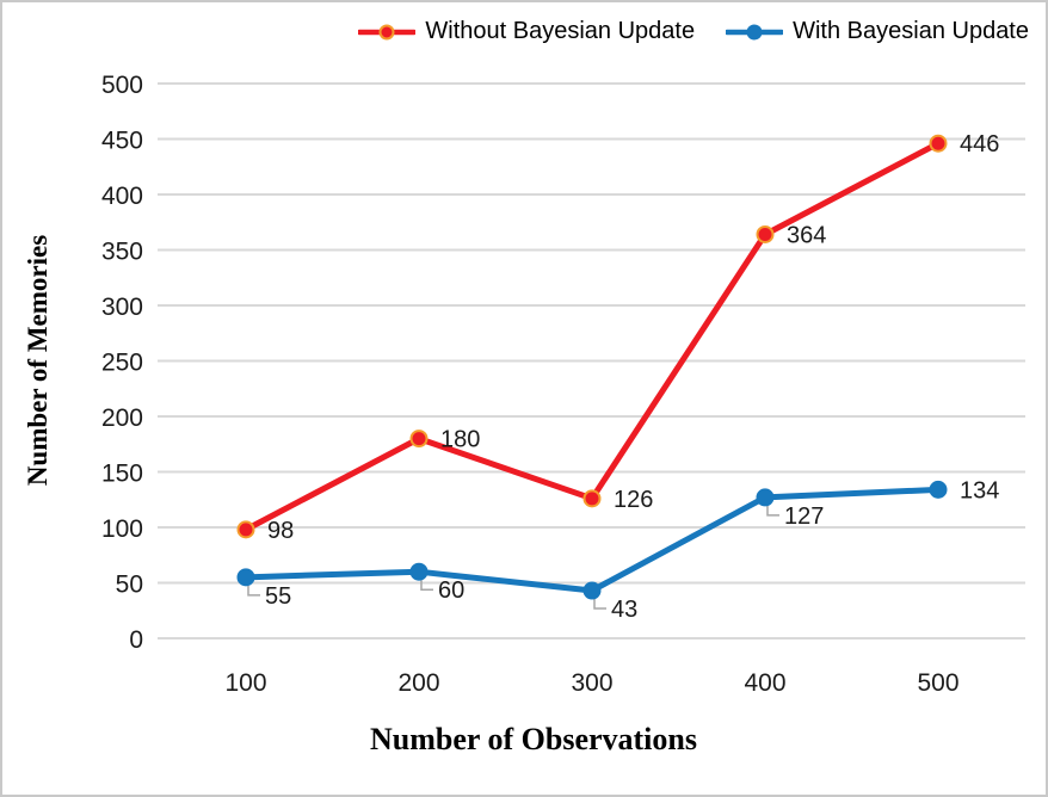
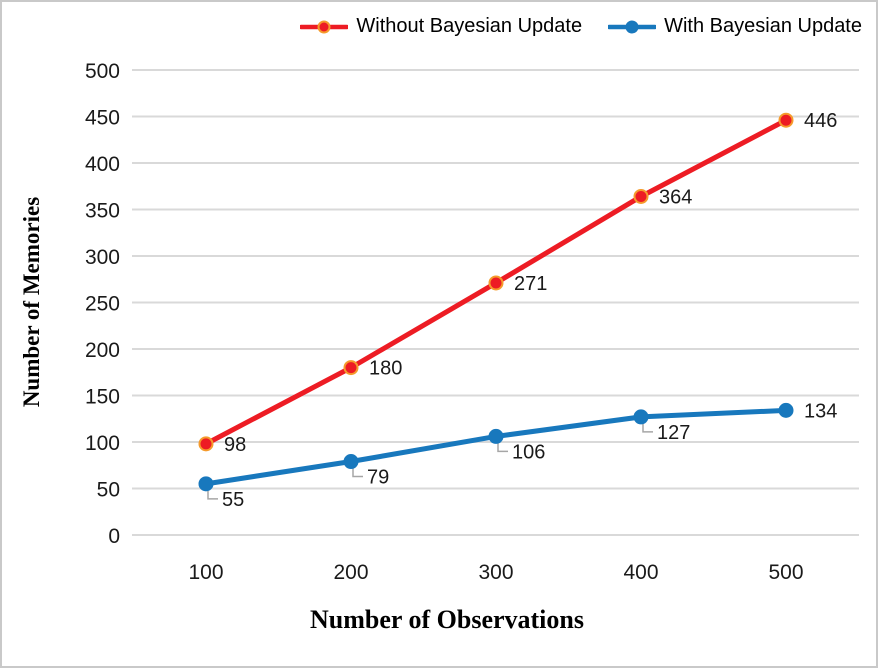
With Bayesian Update/200: 60 -> 79
Without Bayesian Update/300: 126 -> 271
With Bayesian Update/300: 43 -> 106
